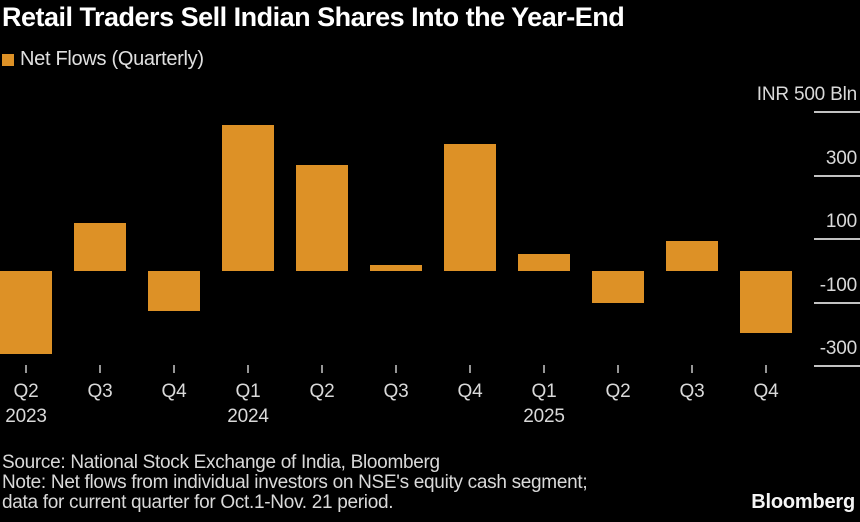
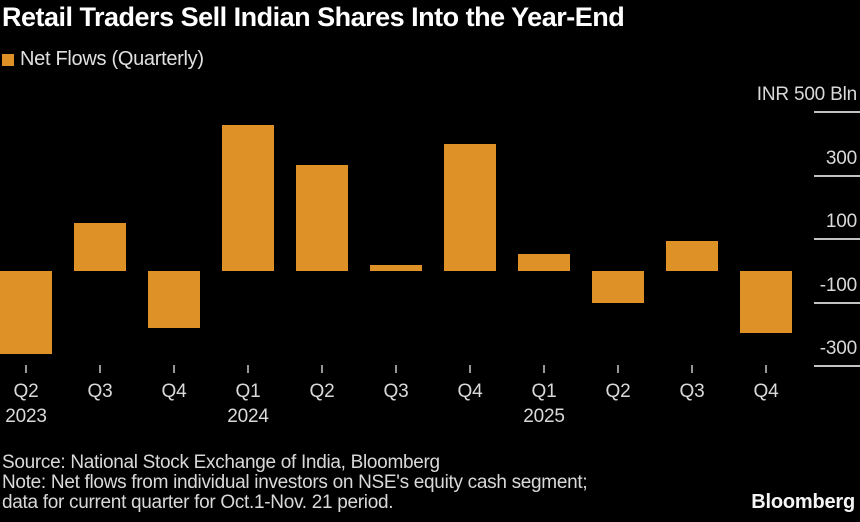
Q4 2023: -120 -> -180
